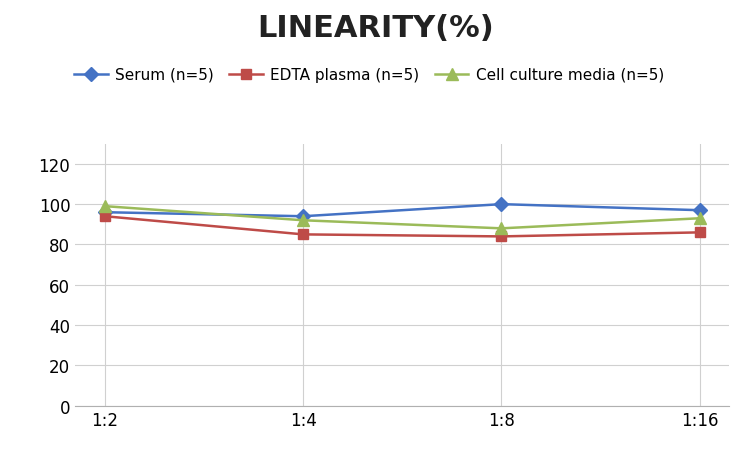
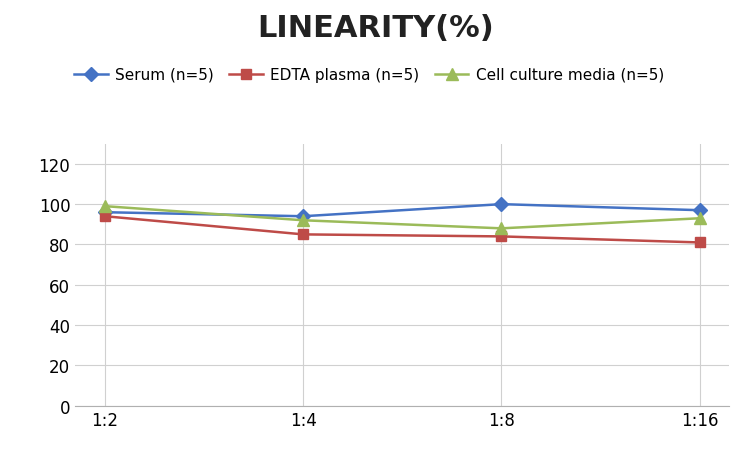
EDTA plasma (n=5)/1:16: 86 -> 81
